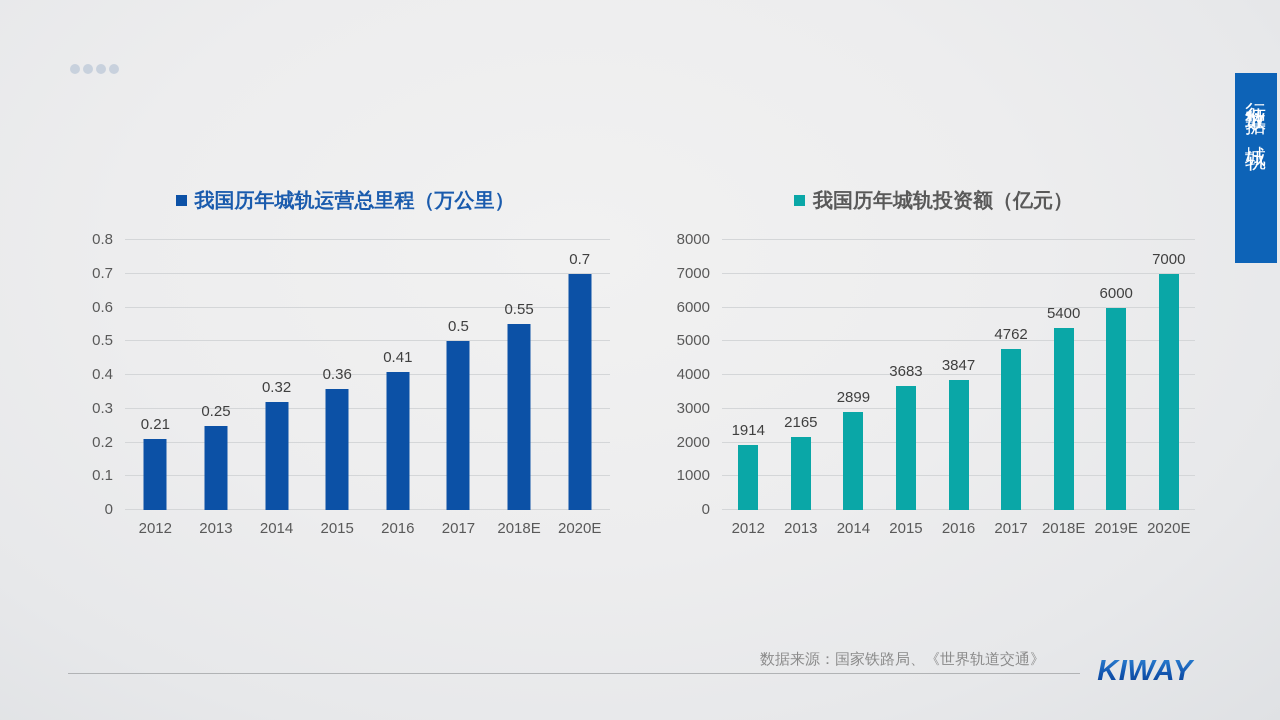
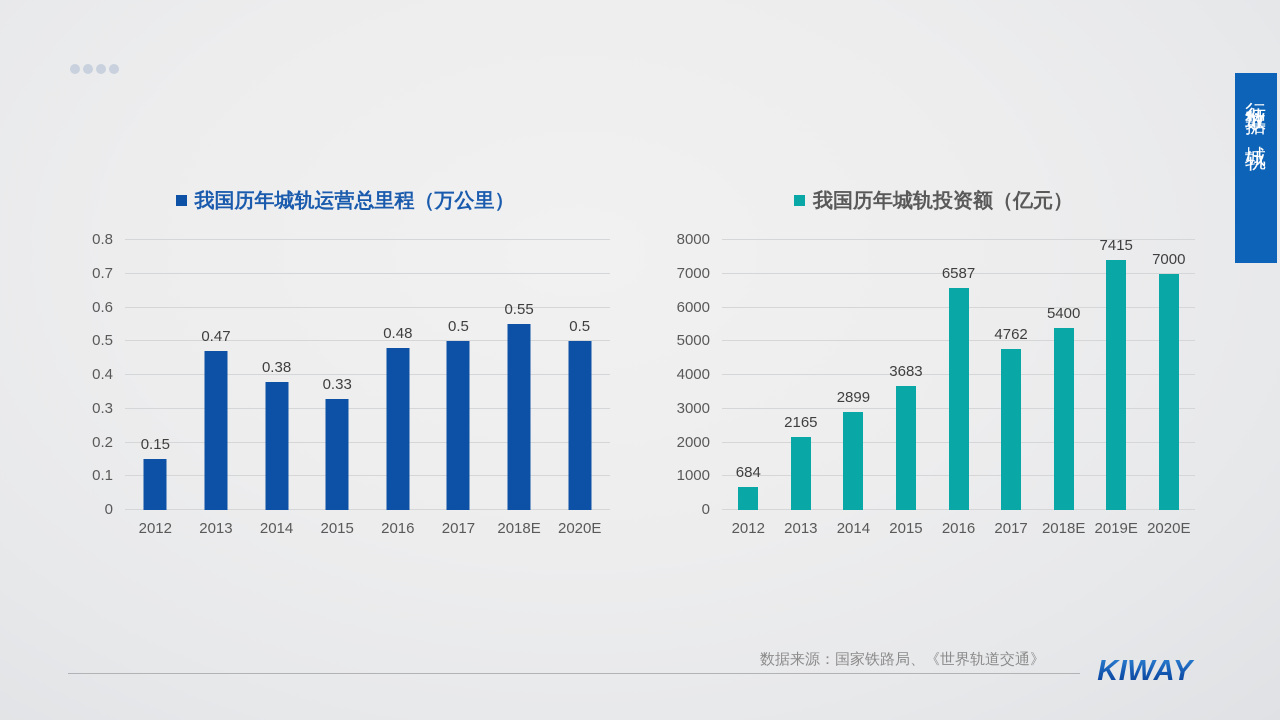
我国历年城轨运营总里程（万公里）/2012: 0.21 -> 0.15
我国历年城轨运营总里程（万公里）/2013: 0.25 -> 0.47
我国历年城轨运营总里程（万公里）/2014: 0.32 -> 0.38
我国历年城轨运营总里程（万公里）/2015: 0.36 -> 0.33
我国历年城轨运营总里程（万公里）/2016: 0.41 -> 0.48
我国历年城轨运营总里程（万公里）/2020E: 0.7 -> 0.5
我国历年城轨投资额（亿元）/2012: 1914 -> 684
我国历年城轨投资额（亿元）/2016: 3847 -> 6587
我国历年城轨投资额（亿元）/2019E: 6000 -> 7415
